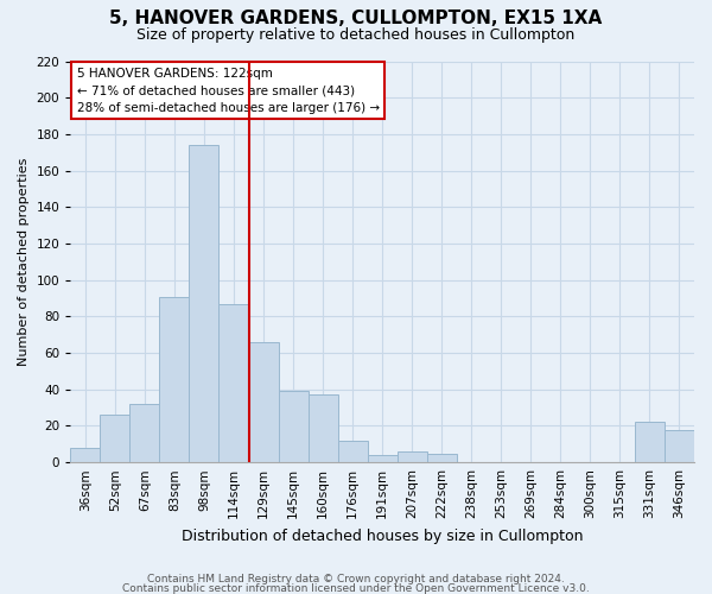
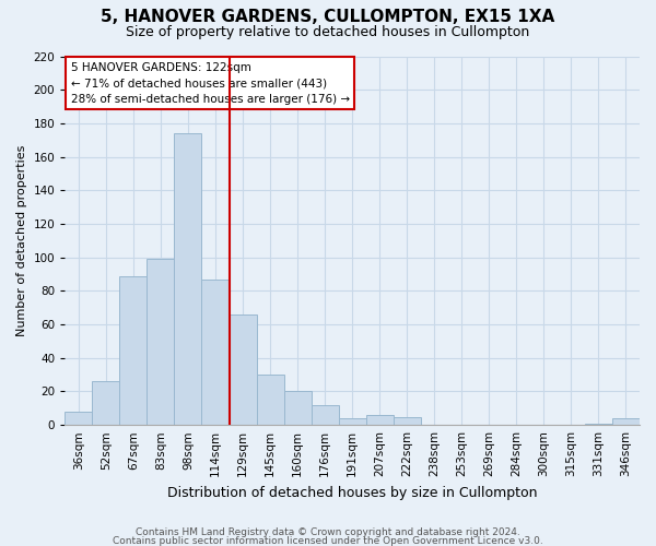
67sqm: 32 -> 89
83sqm: 91 -> 99
145sqm: 39 -> 30
160sqm: 37 -> 20
331sqm: 22 -> 1
346sqm: 18 -> 4
